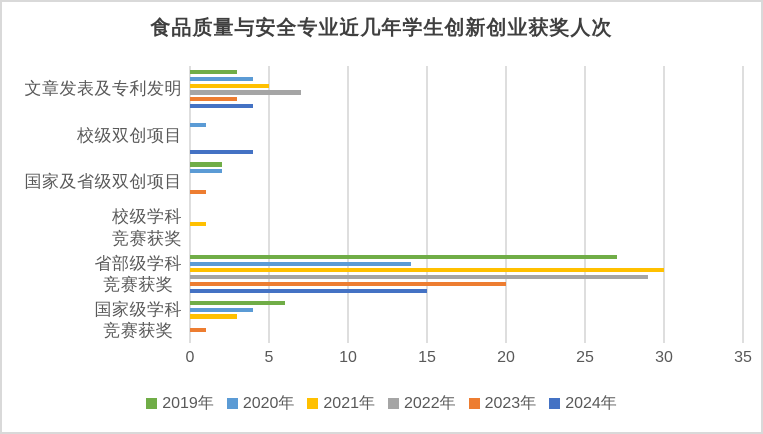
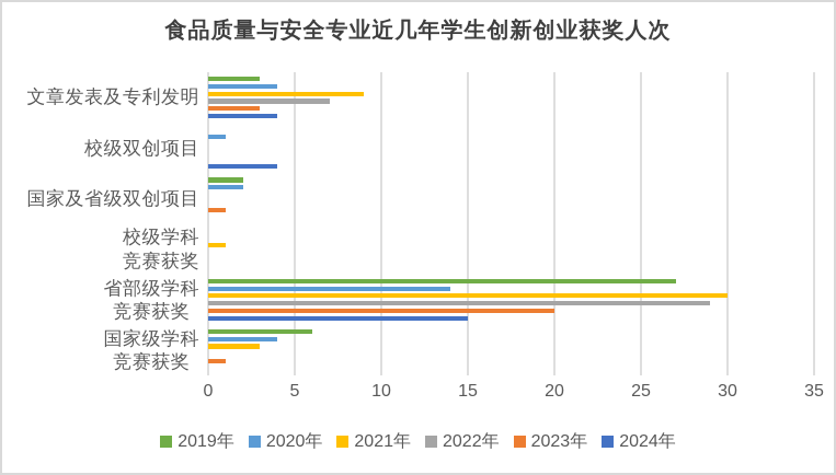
2021年/文章发表及专利发明: 5 -> 9
